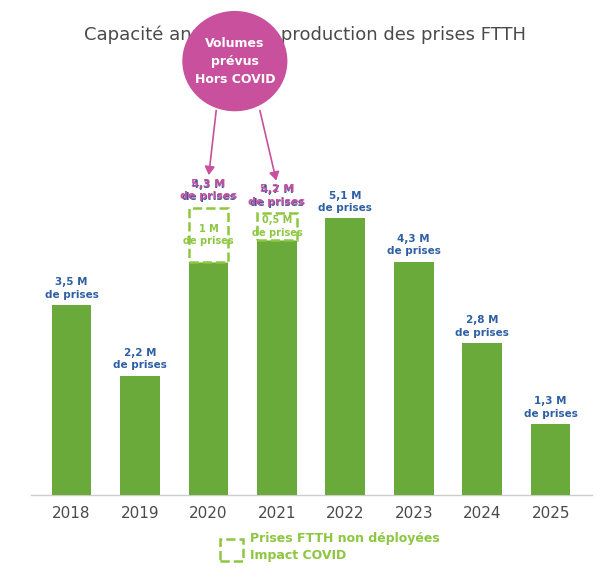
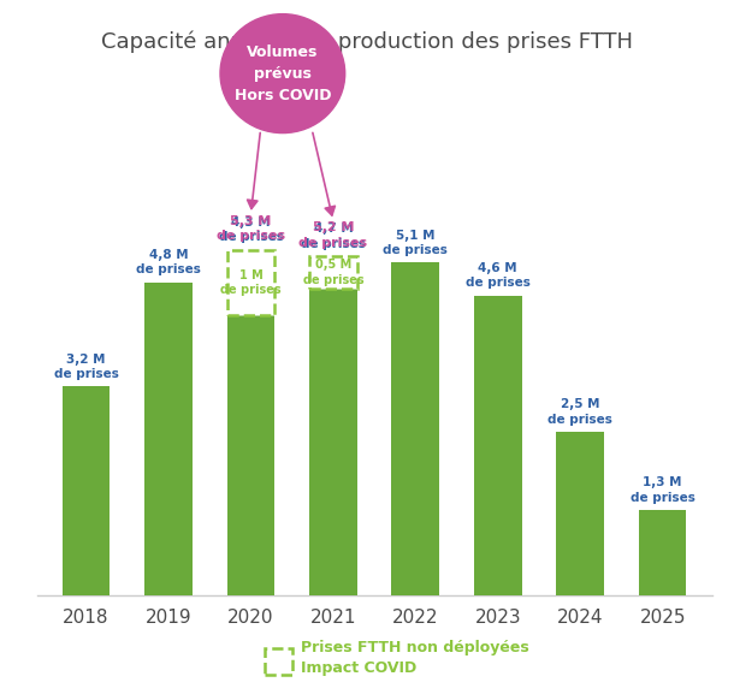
2018: 3,5 -> 3,2
2019: 2,2 -> 4,8
2023: 4,3 -> 4,6
2024: 2,8 -> 2,5
